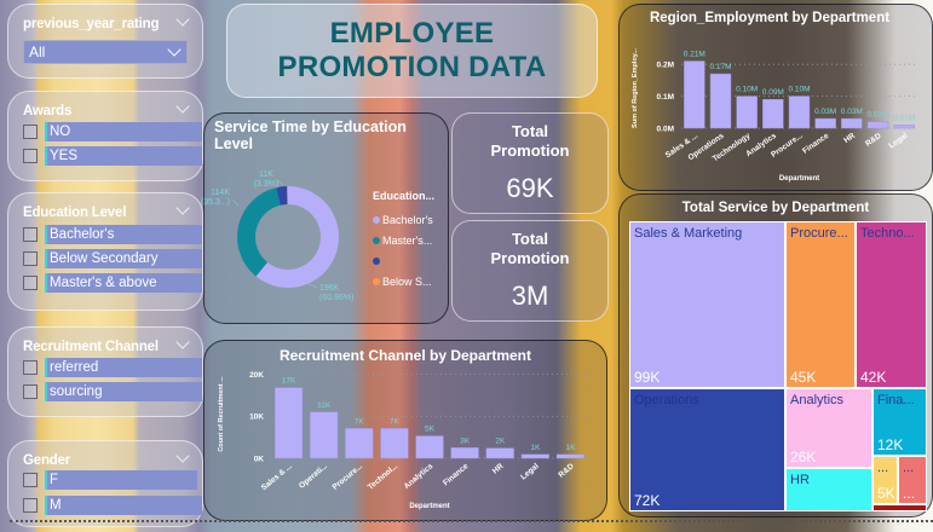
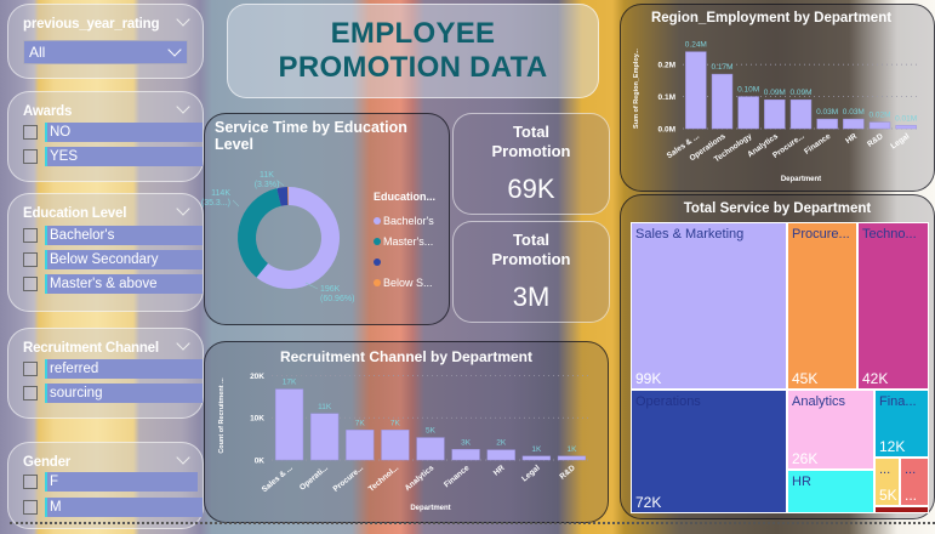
Region_Employment by Department/Sales & ...: 0.21M -> 0.24M
Region_Employment by Department/Procure...: 0.10M -> 0.09M
